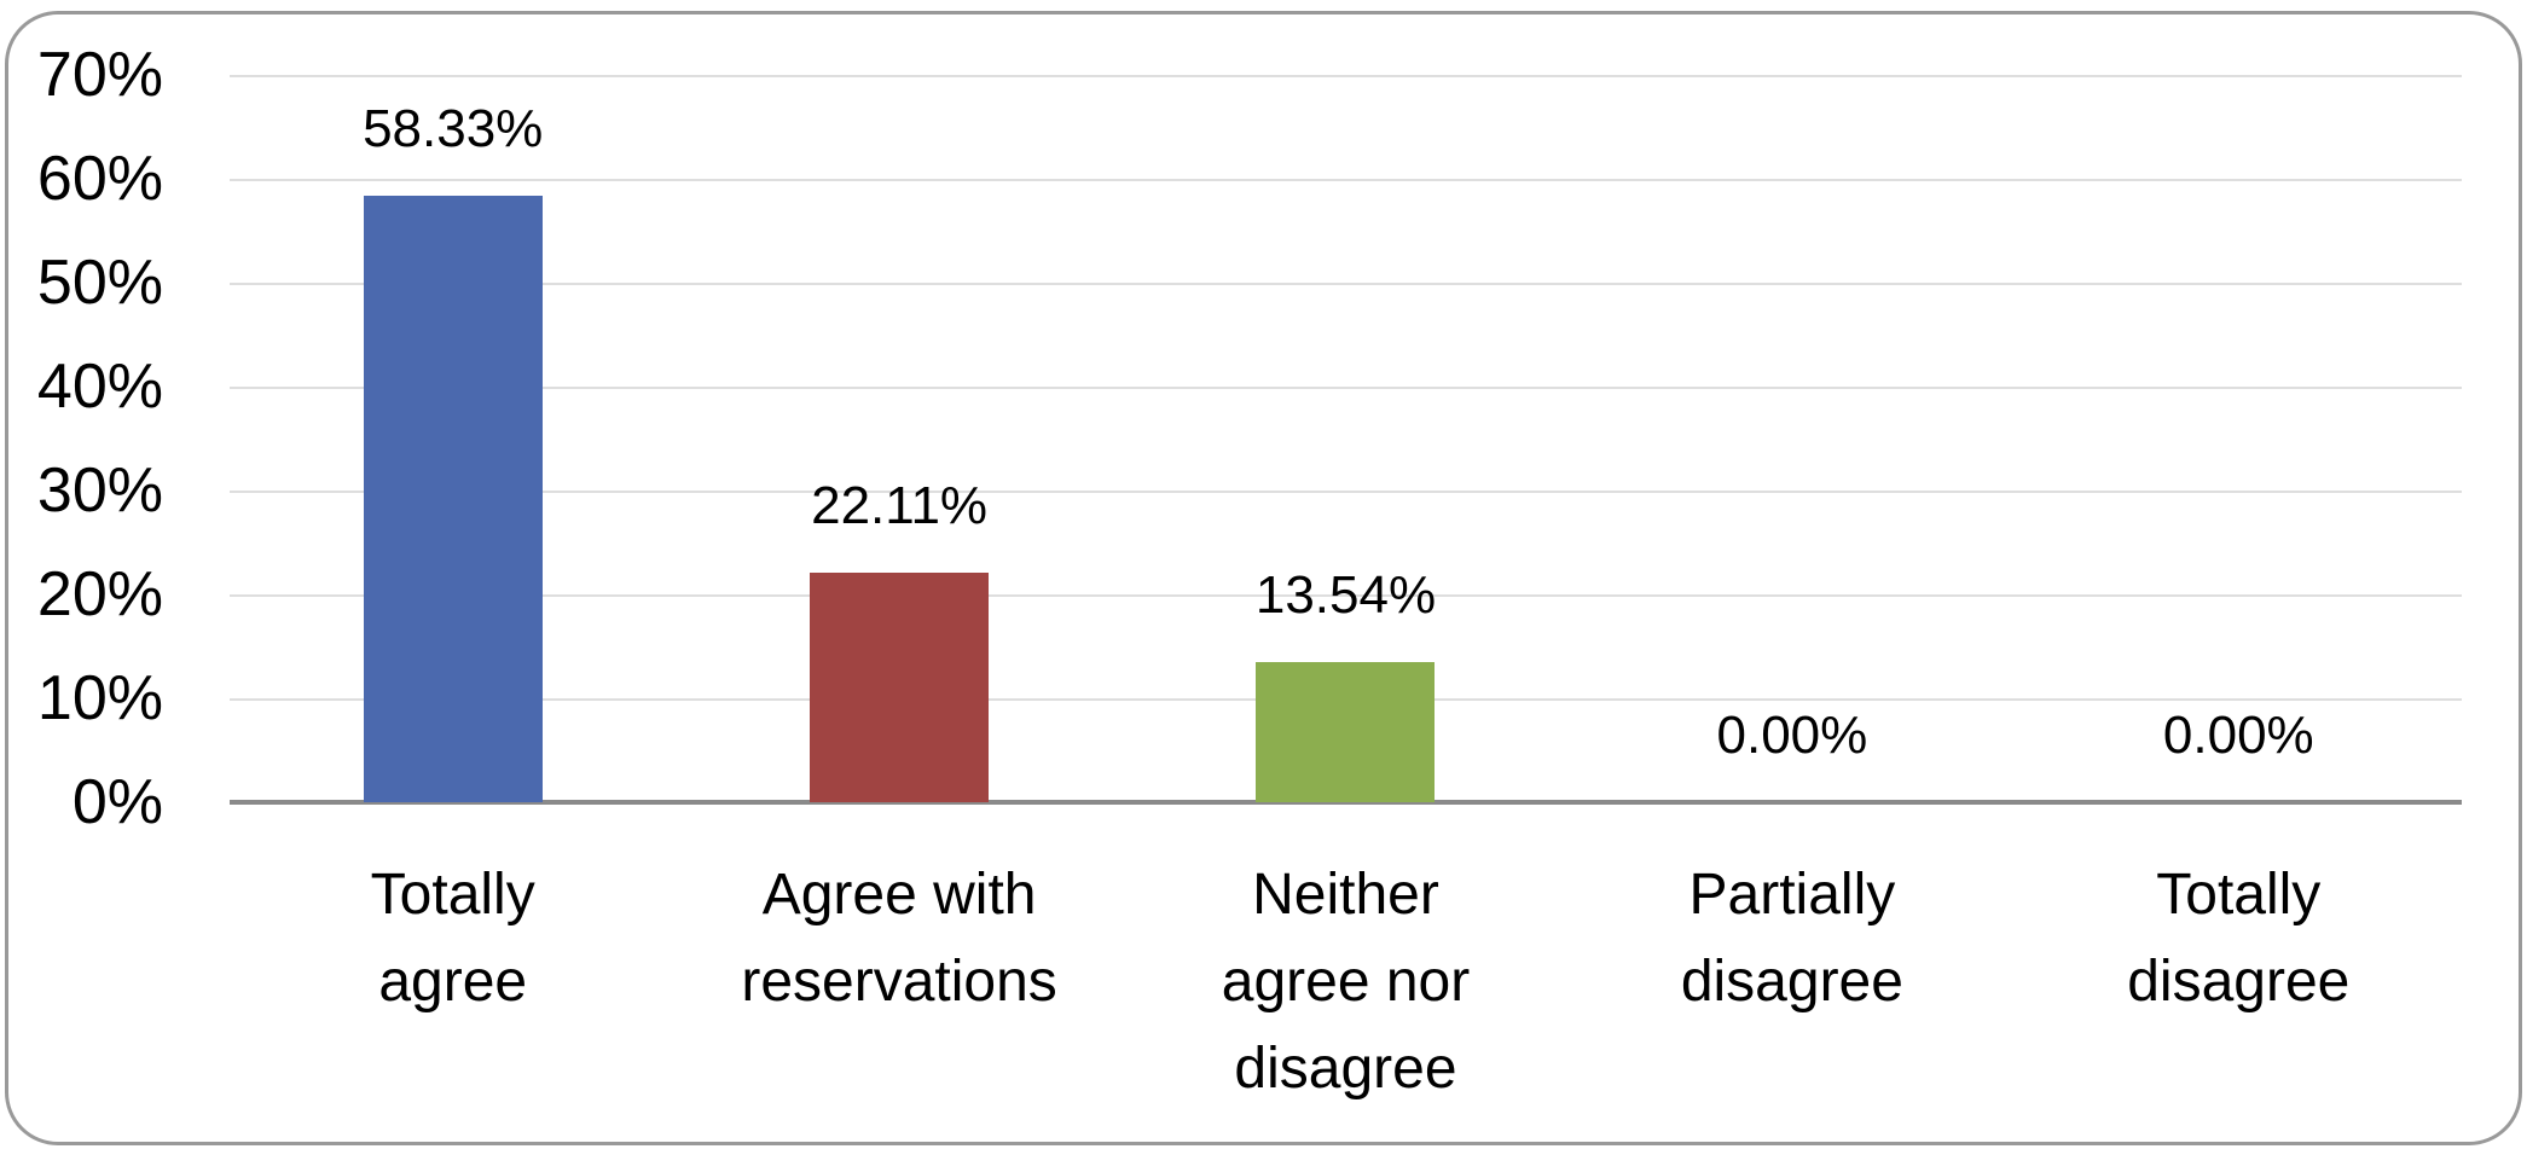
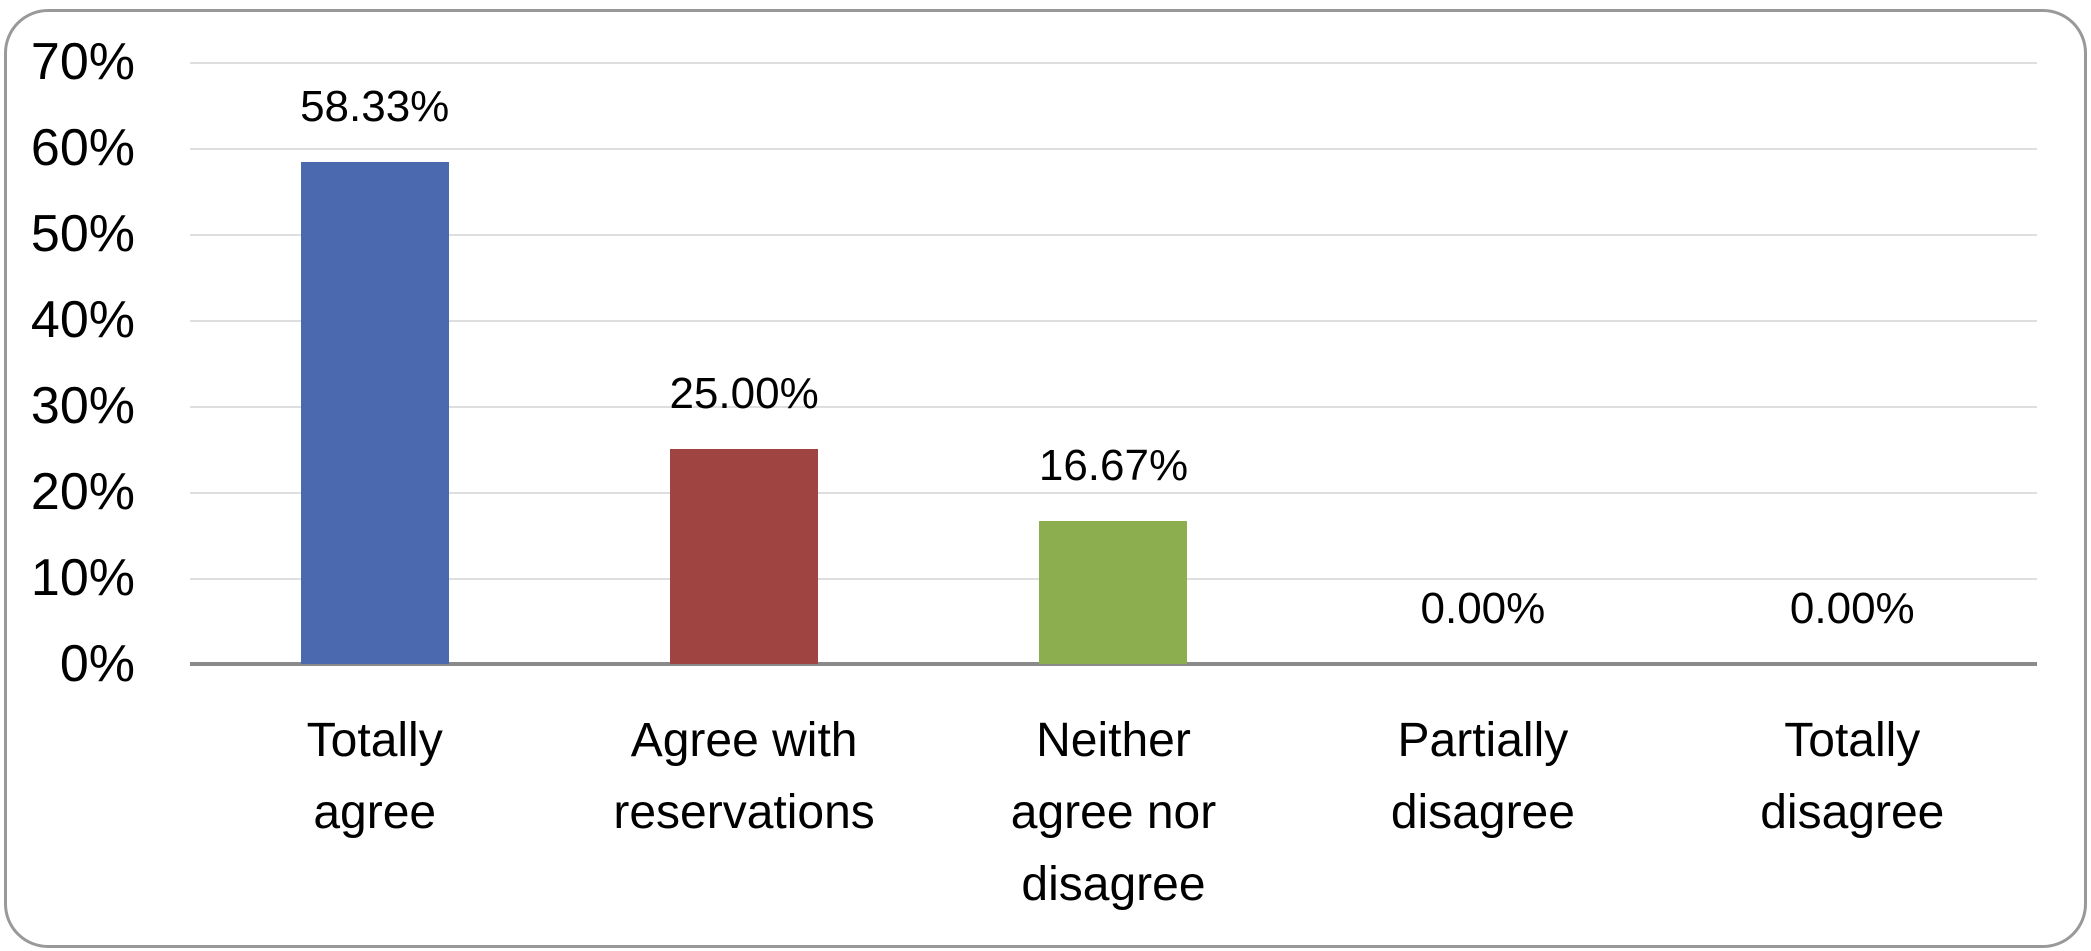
Agree with reservations: 22.11% -> 25.00%
Neither agree nor disagree: 13.54% -> 16.67%
